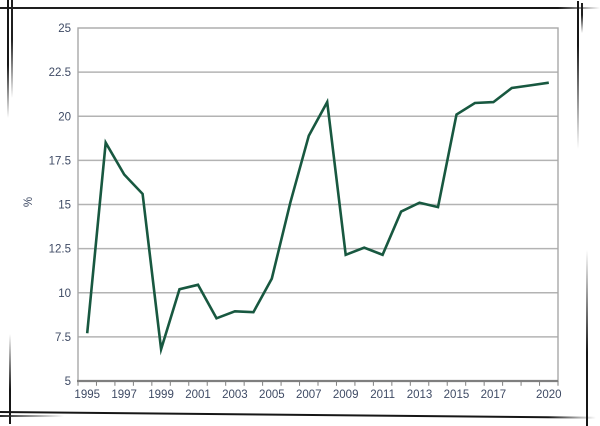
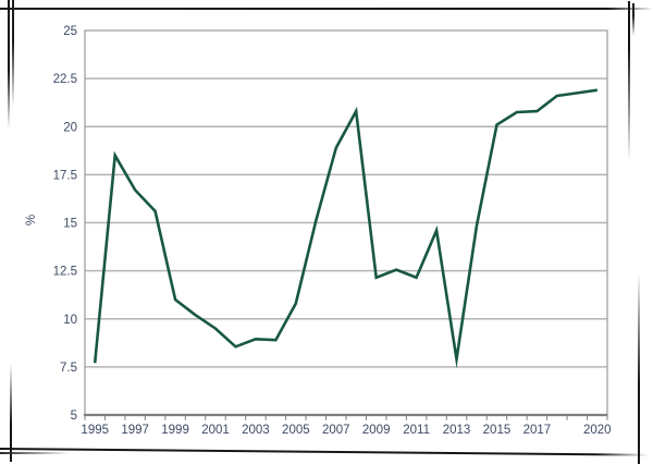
1999: 6.8 -> 11.0
2001: 10.4 -> 9.5
2013: 15.1 -> 7.9
